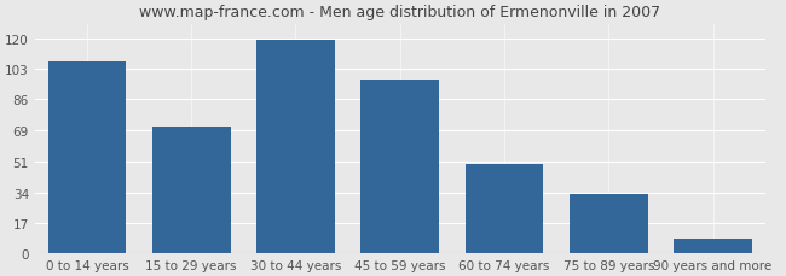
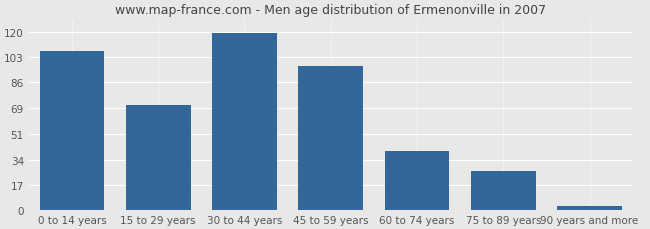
60 to 74 years: 50 -> 40
75 to 89 years: 33 -> 26
90 years and more: 8 -> 3
